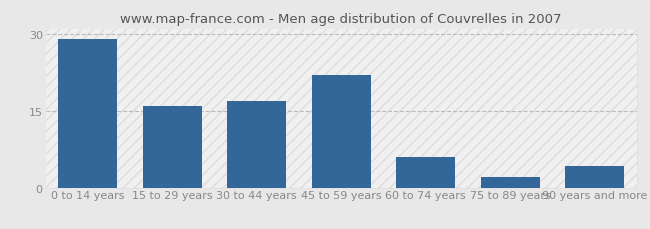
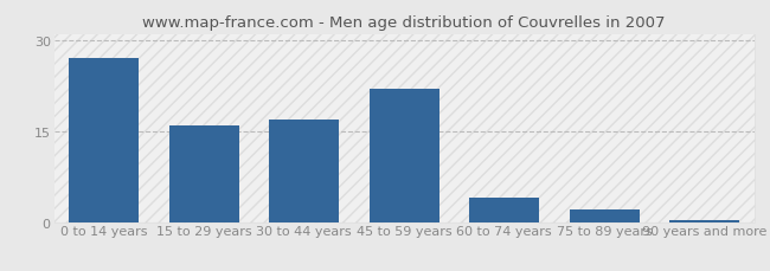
0 to 14 years: 29.0 -> 27.0
60 to 74 years: 6.0 -> 4.0
90 years and more: 4.2 -> 0.3
